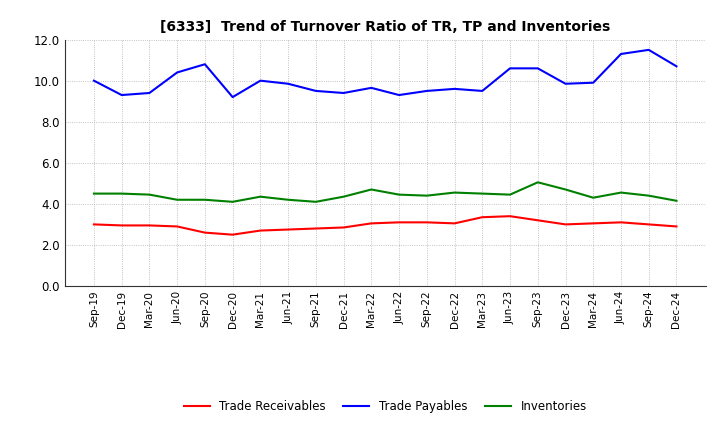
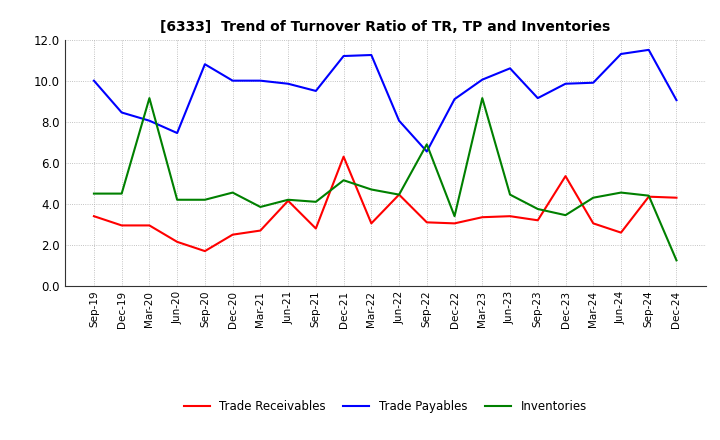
Trade Receivables/Sep-19: 3.00 -> 3.40
Trade Payables/Dec-19: 9.30 -> 8.45
Trade Payables/Mar-20: 9.40 -> 8.05
Inventories/Mar-20: 4.45 -> 9.15
Trade Receivables/Jun-20: 2.90 -> 2.15
Trade Payables/Jun-20: 10.40 -> 7.45
Trade Receivables/Sep-20: 2.60 -> 1.70
Trade Payables/Dec-20: 9.20 -> 10.00
Inventories/Dec-20: 4.10 -> 4.55
Inventories/Mar-21: 4.35 -> 3.85
Trade Receivables/Jun-21: 2.75 -> 4.15
Trade Receivables/Dec-21: 2.85 -> 6.30
Trade Payables/Dec-21: 9.40 -> 11.20
Inventories/Dec-21: 4.35 -> 5.15
Trade Payables/Mar-22: 9.65 -> 11.25
Trade Receivables/Jun-22: 3.10 -> 4.45
Trade Payables/Jun-22: 9.30 -> 8.05
Trade Payables/Sep-22: 9.50 -> 6.55
Inventories/Sep-22: 4.40 -> 6.90
Trade Payables/Dec-22: 9.60 -> 9.10
Inventories/Dec-22: 4.55 -> 3.40
Trade Payables/Mar-23: 9.50 -> 10.05
Inventories/Mar-23: 4.50 -> 9.15
Trade Payables/Sep-23: 10.60 -> 9.15
Inventories/Sep-23: 5.05 -> 3.75
Trade Receivables/Dec-23: 3.00 -> 5.35
Inventories/Dec-23: 4.70 -> 3.45
Trade Receivables/Jun-24: 3.10 -> 2.60
Trade Receivables/Sep-24: 3.00 -> 4.35
Trade Receivables/Dec-24: 2.90 -> 4.30
Trade Payables/Dec-24: 10.70 -> 9.05
Inventories/Dec-24: 4.15 -> 1.25
